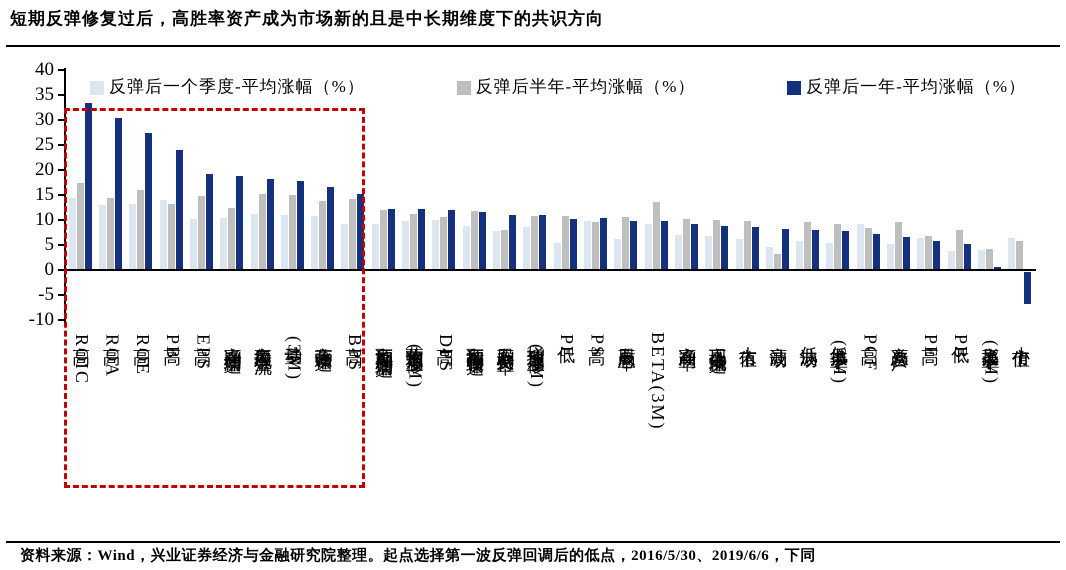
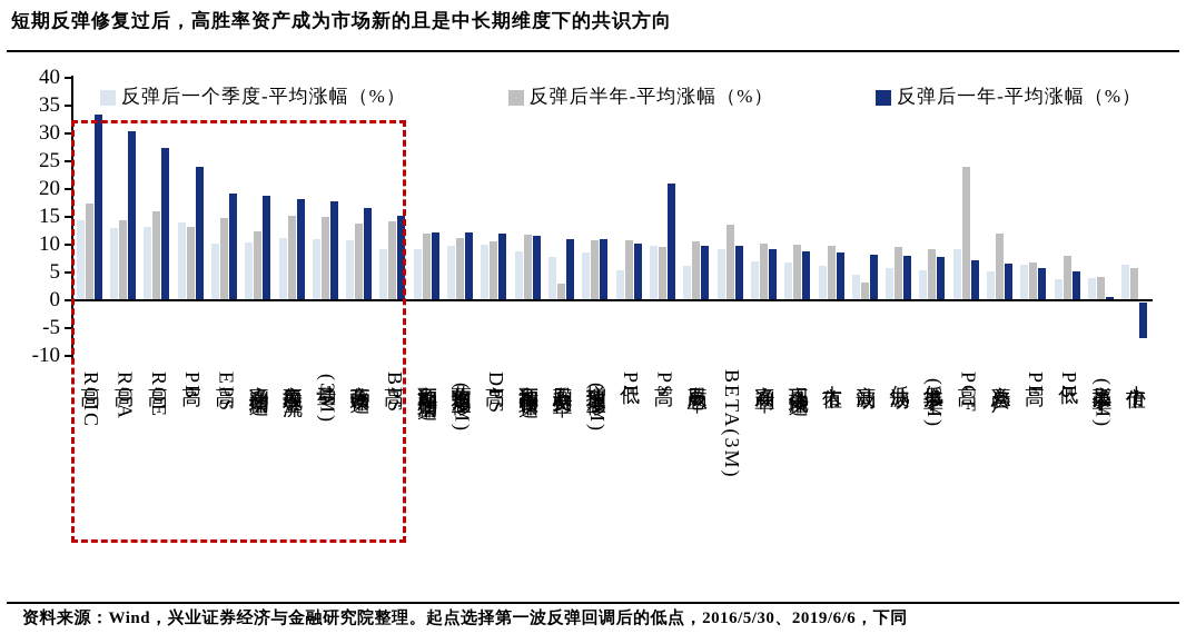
反弹后半年-平均涨幅（%）/高股利支付率: 8 -> 3
反弹后一年-平均涨幅（%）/高PS: 10 -> 21
反弹后半年-平均涨幅（%）/高PCF: 8 -> 24
反弹后半年-平均涨幅（%）/高总资产: 10 -> 12
